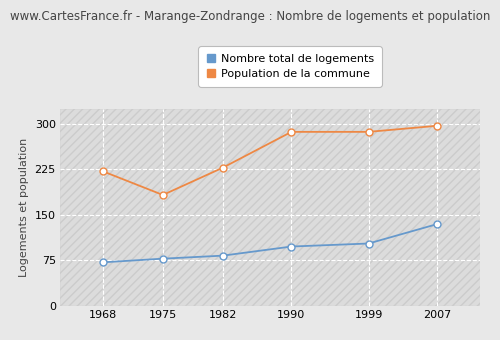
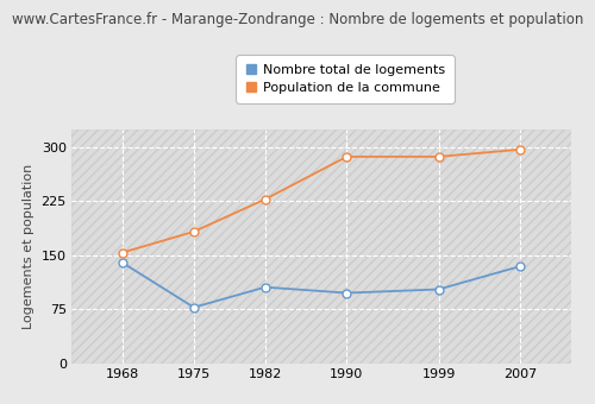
Nombre total de logements/1968: 72 -> 140
Population de la commune/1968: 222 -> 154
Nombre total de logements/1982: 83 -> 106
